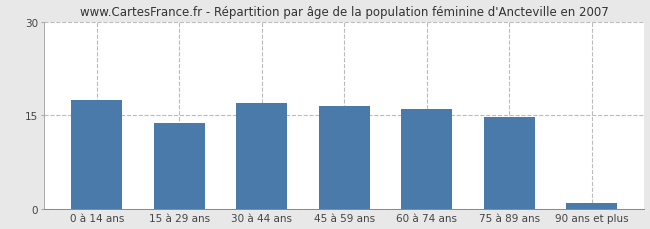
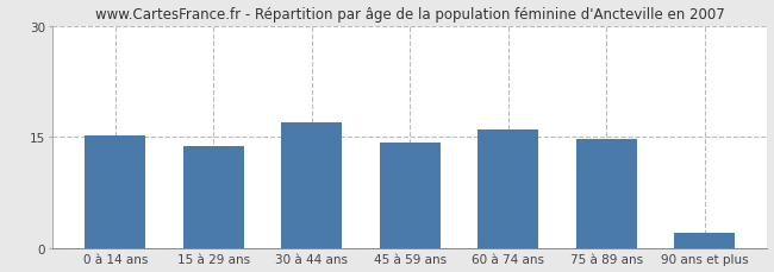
0 à 14 ans: 17.5 -> 15.2
45 à 59 ans: 16.5 -> 14.2
90 ans et plus: 1.0 -> 2.2
